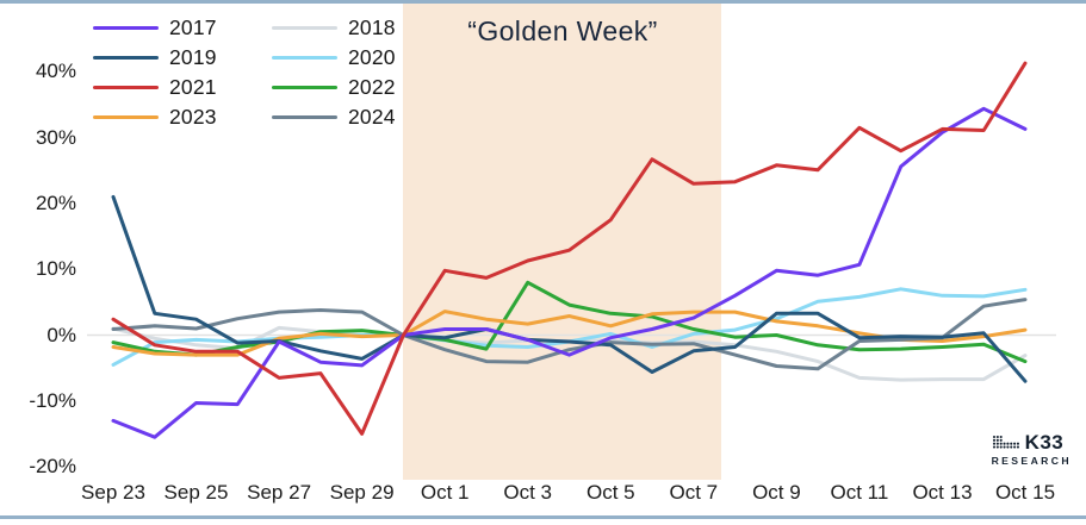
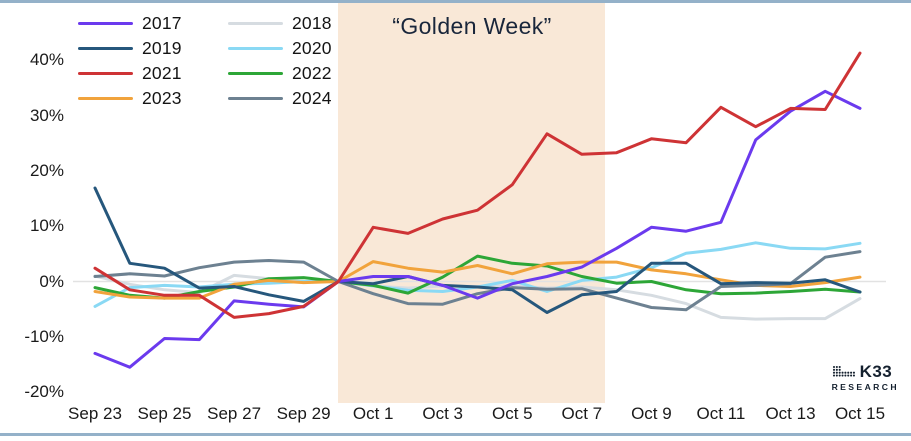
2019/Sep 23: 21% -> 17%
2017/Sep 27: -1% -> -4%
2021/Sep 29: -15% -> -4%
2022/Oct 3: 8% -> 1%
2019/Oct 15: -7% -> -2%
2022/Oct 15: -4% -> -2%
